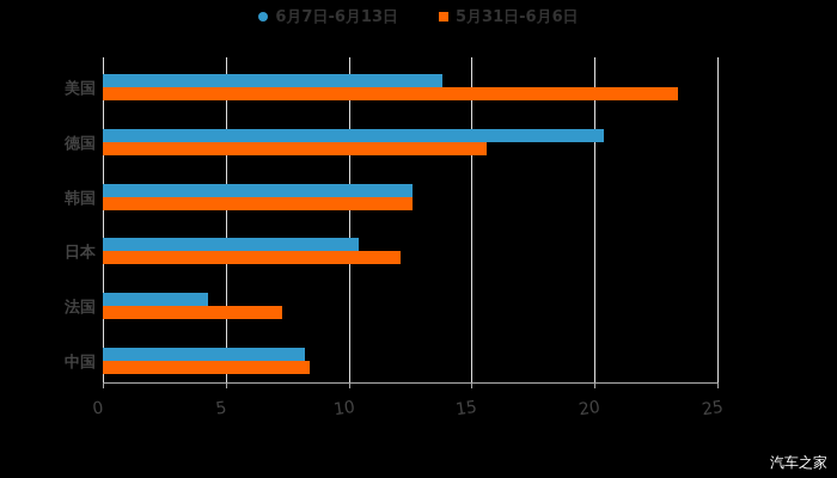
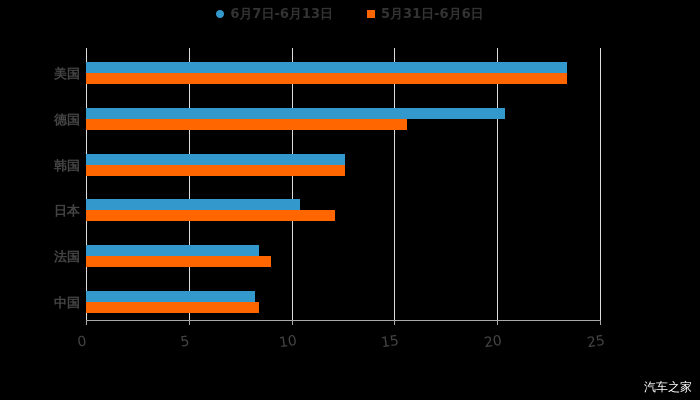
6月7日-6月13日/美国: 13.8 -> 23.4
6月7日-6月13日/法国: 4.3 -> 8.4
5月31日-6月6日/法国: 7.3 -> 9.0
